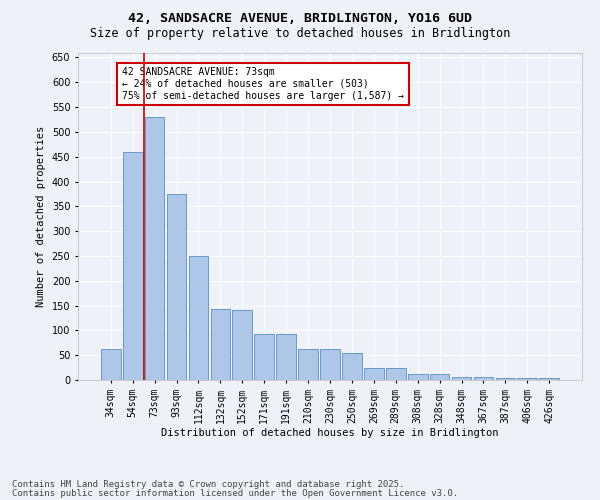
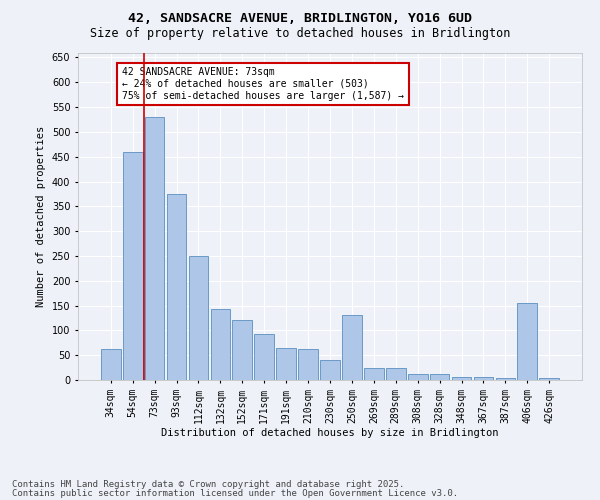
152sqm: 142 -> 120
191sqm: 92 -> 65
230sqm: 62 -> 40
250sqm: 54 -> 130
406sqm: 5 -> 155
